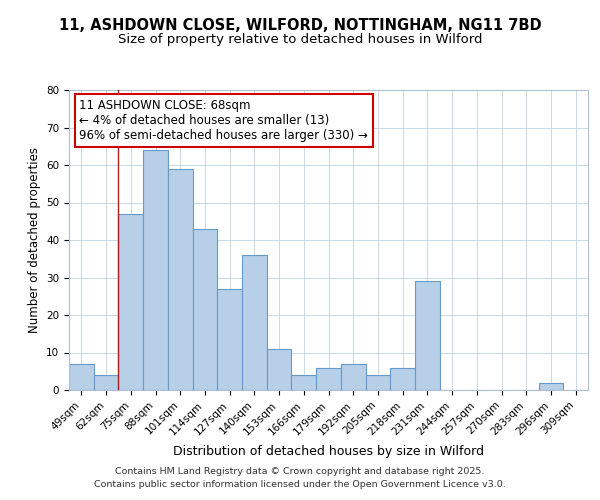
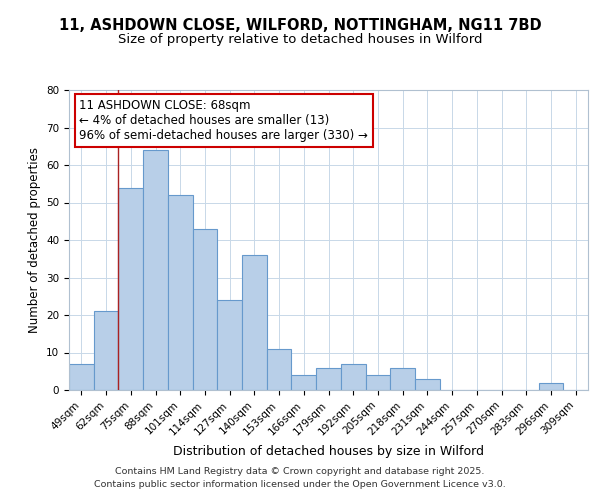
62sqm: 4 -> 21
75sqm: 47 -> 54
101sqm: 59 -> 52
127sqm: 27 -> 24
231sqm: 29 -> 3
